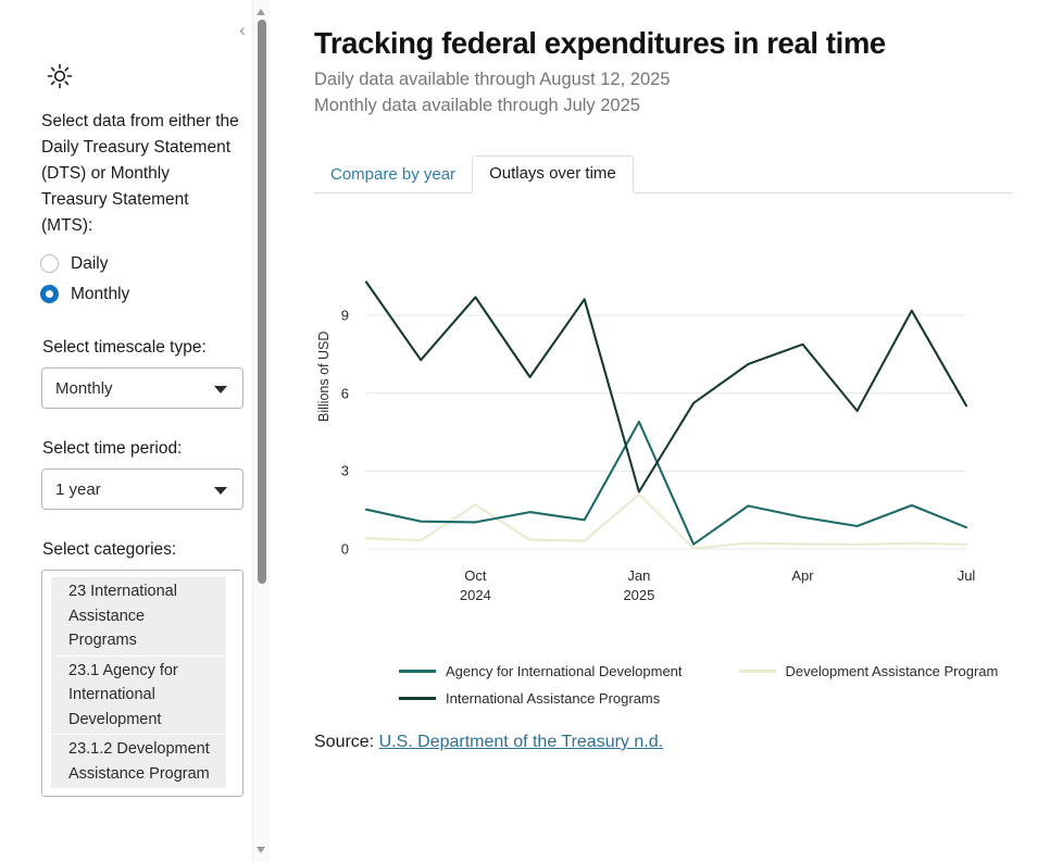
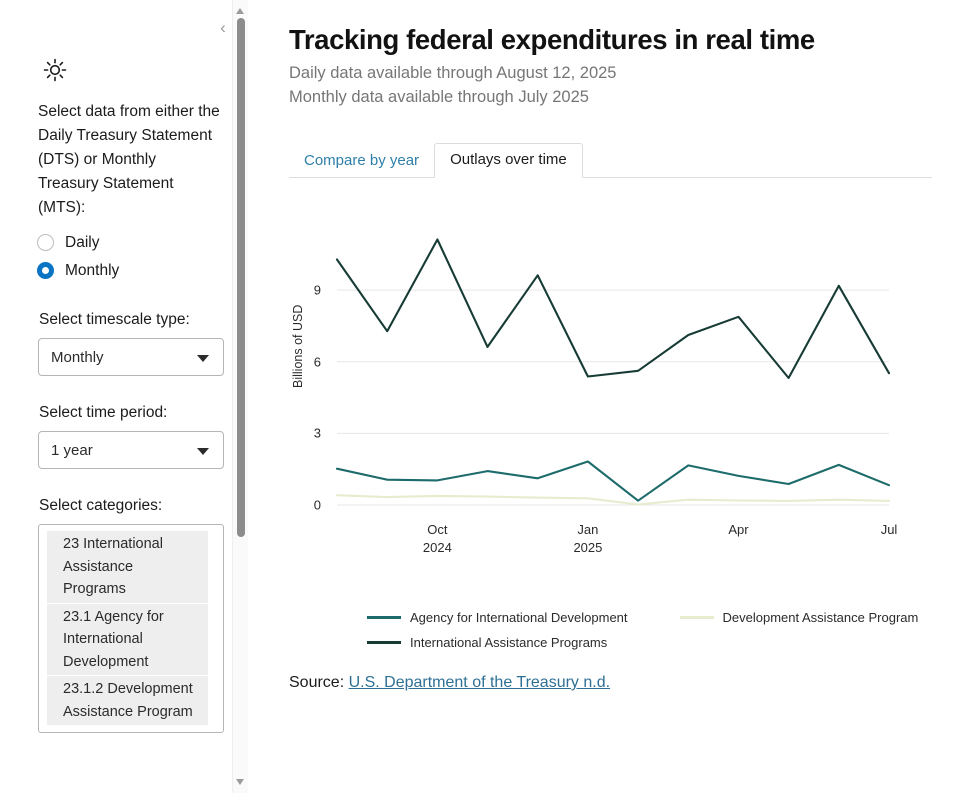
Development Assistance Program/Oct 2024: 1.7 -> 0.4
International Assistance Programs/Oct 2024: 9.7 -> 11.1
Agency for International Development/Jan 2025: 4.9 -> 1.8
Development Assistance Program/Jan 2025: 2.1 -> 0.3
International Assistance Programs/Jan 2025: 2.2 -> 5.4
